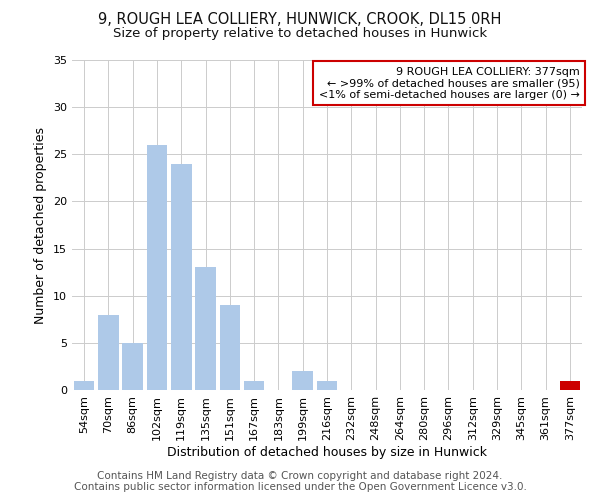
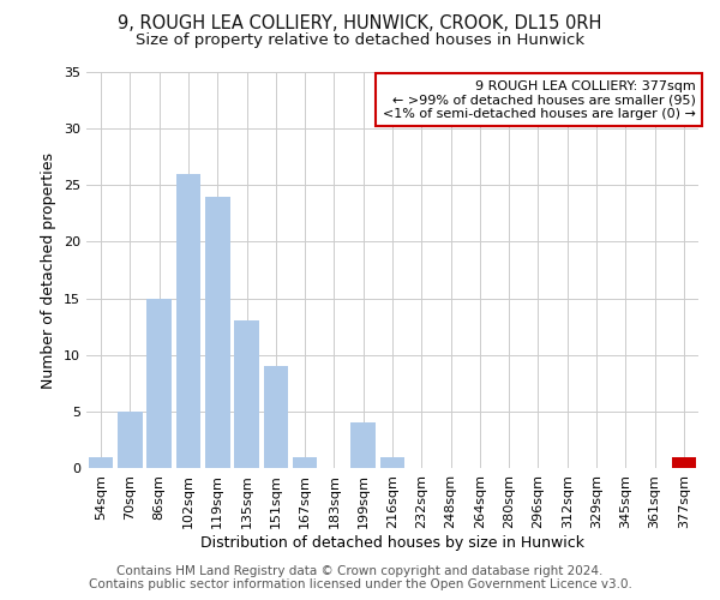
70sqm: 8 -> 5
86sqm: 5 -> 15
199sqm: 2 -> 4
